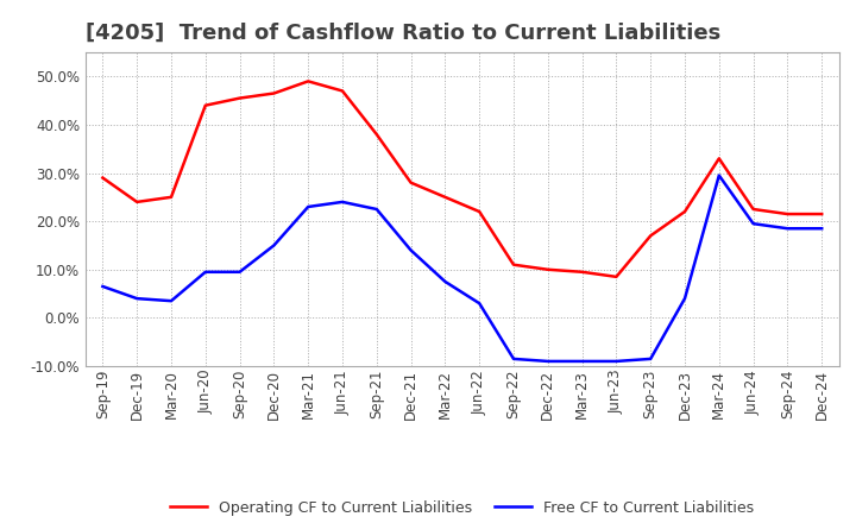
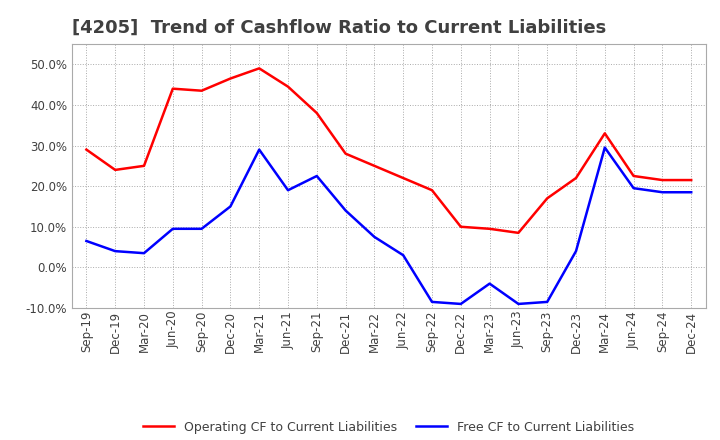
Operating CF to Current Liabilities/Sep-20: 45.5% -> 43.5%
Free CF to Current Liabilities/Mar-21: 23.0% -> 29.0%
Operating CF to Current Liabilities/Jun-21: 47.0% -> 44.5%
Free CF to Current Liabilities/Jun-21: 24.0% -> 19.0%
Operating CF to Current Liabilities/Sep-22: 11.0% -> 19.0%
Free CF to Current Liabilities/Mar-23: -9.0% -> -4.0%
